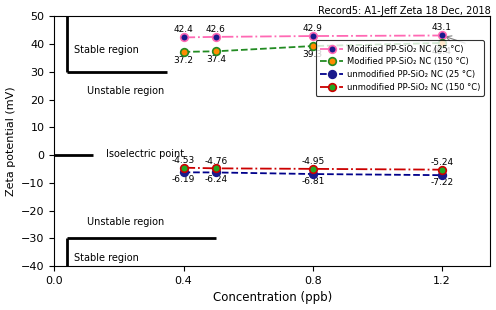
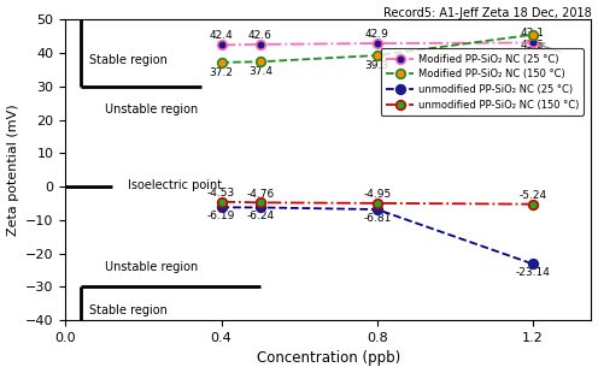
Modified PP-SiO₂ NC (150 °C)/1.2: 40.4 -> 45.5
unmodified PP-SiO₂ NC (25 °C)/1.2: -7.22 -> -23.14
